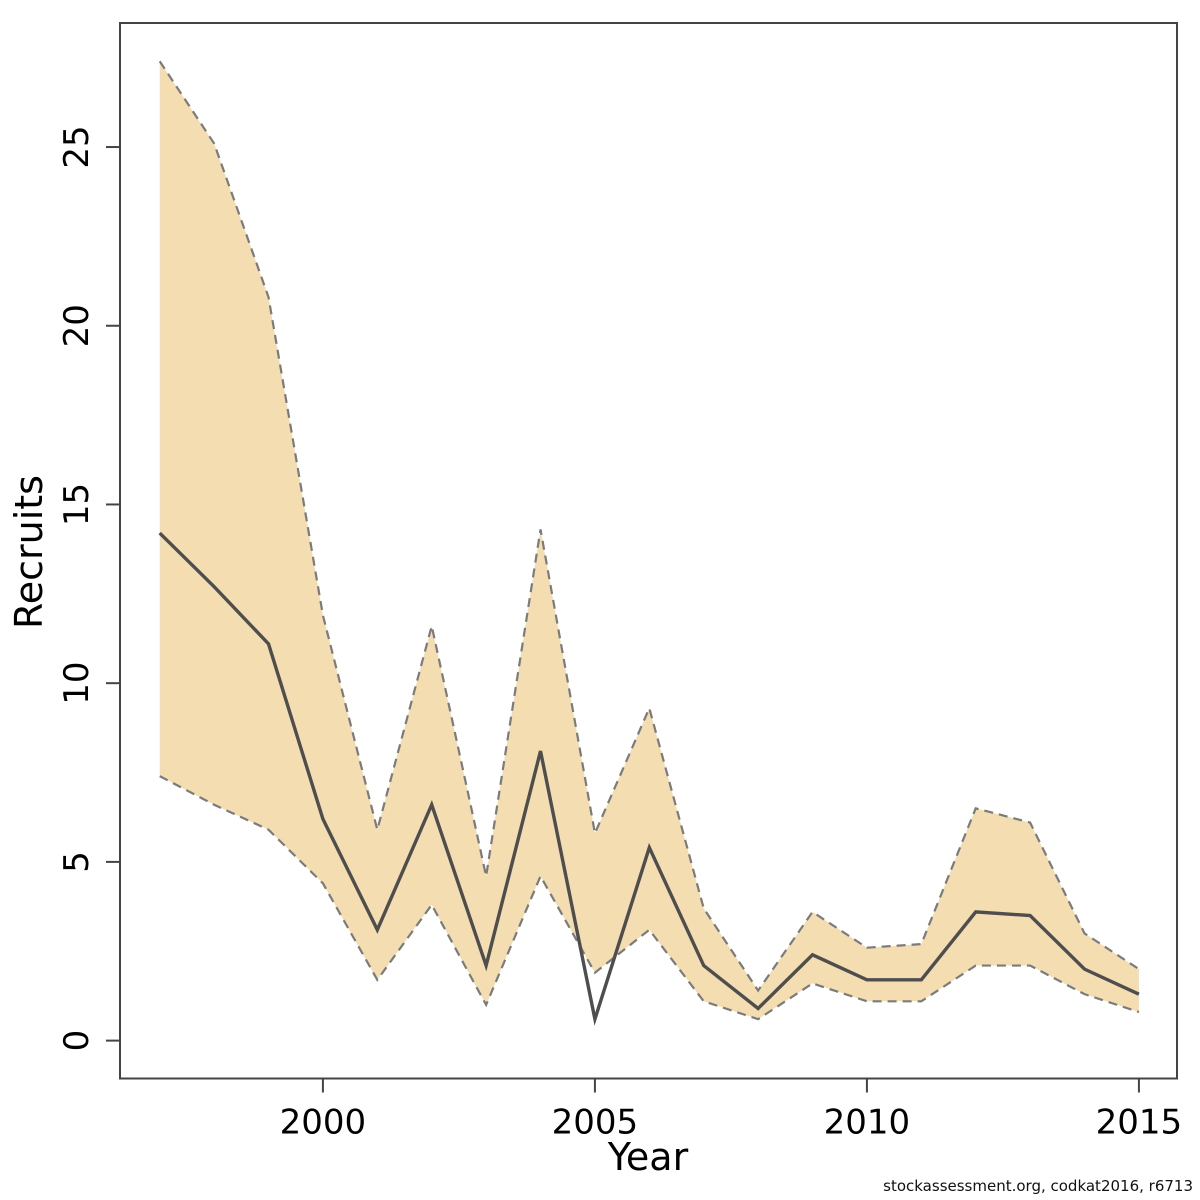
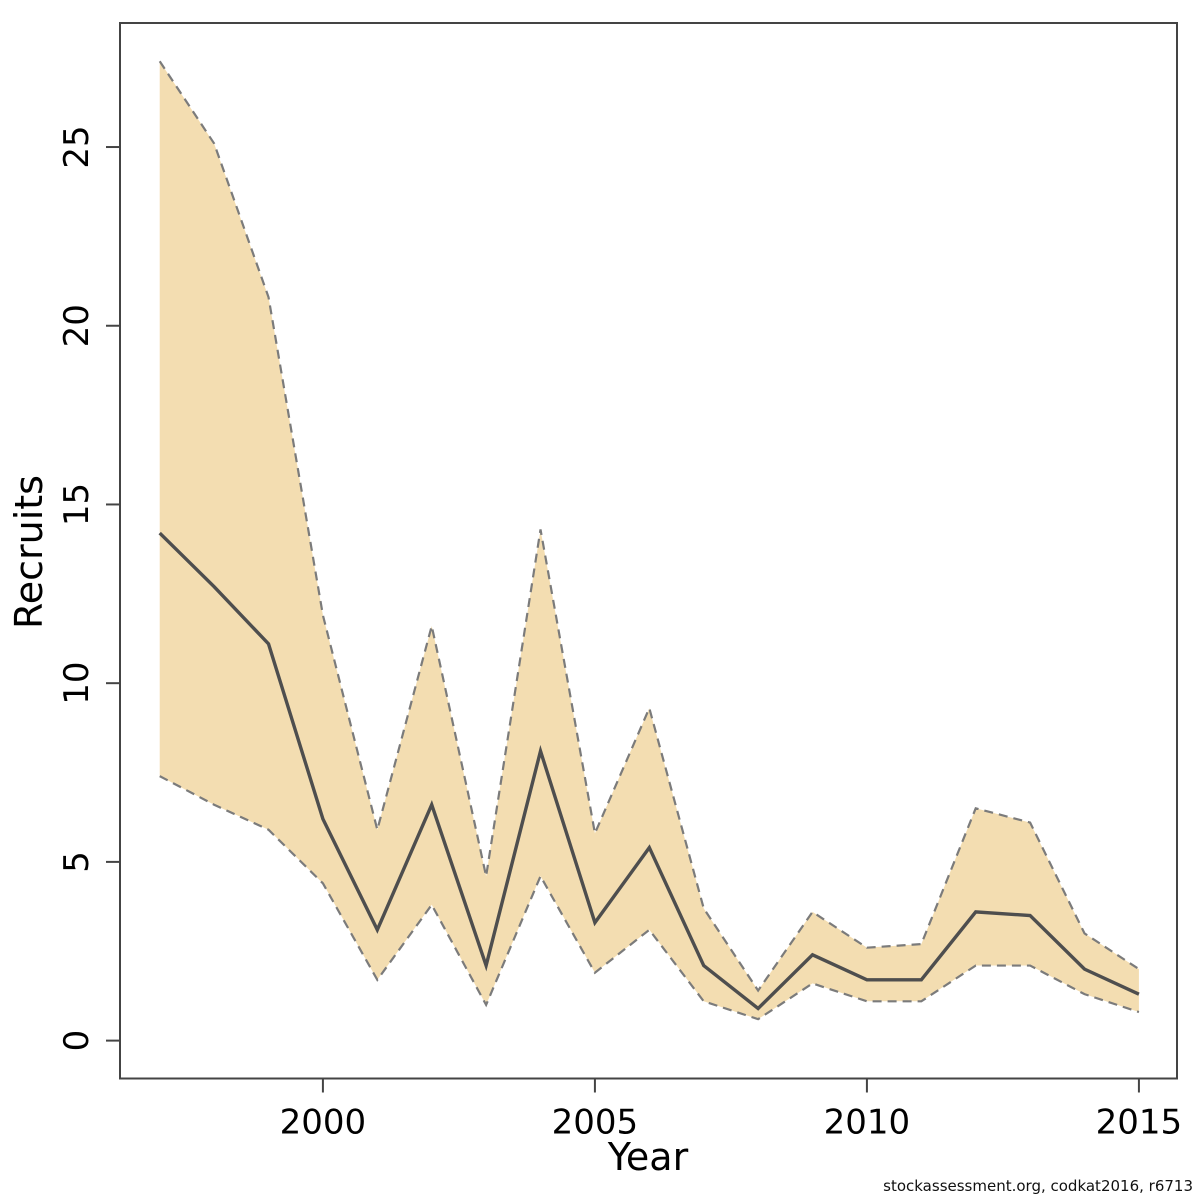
2005: 0.6 -> 3.3
